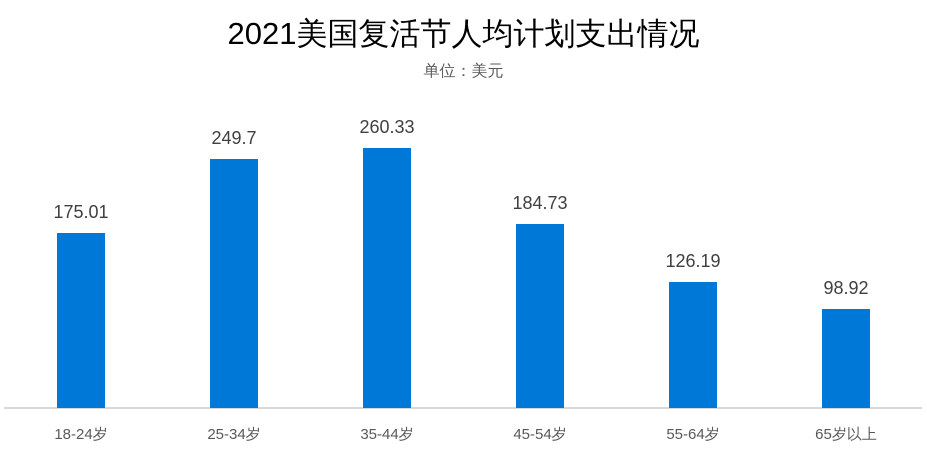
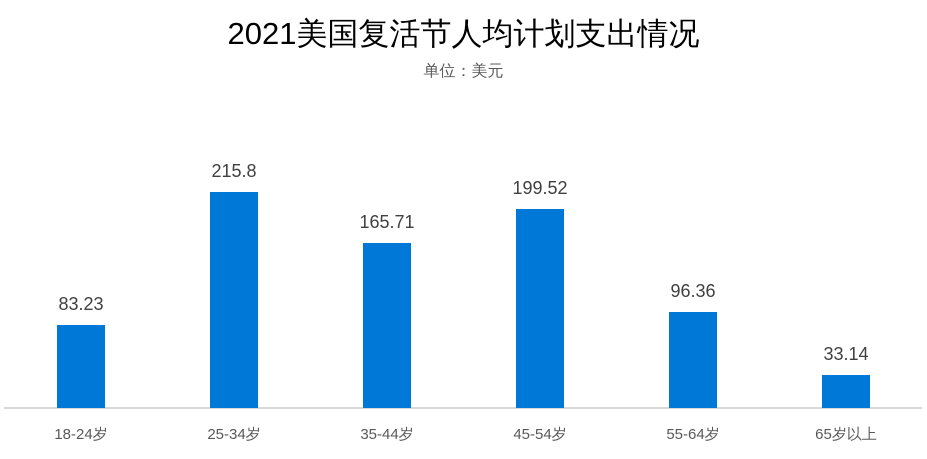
18-24岁: 175.01 -> 83.23
25-34岁: 249.7 -> 215.8
35-44岁: 260.33 -> 165.71
45-54岁: 184.73 -> 199.52
55-64岁: 126.19 -> 96.36
65岁以上: 98.92 -> 33.14
